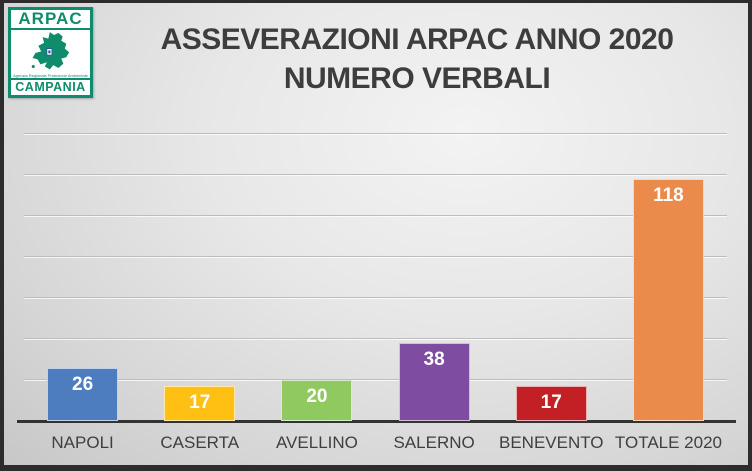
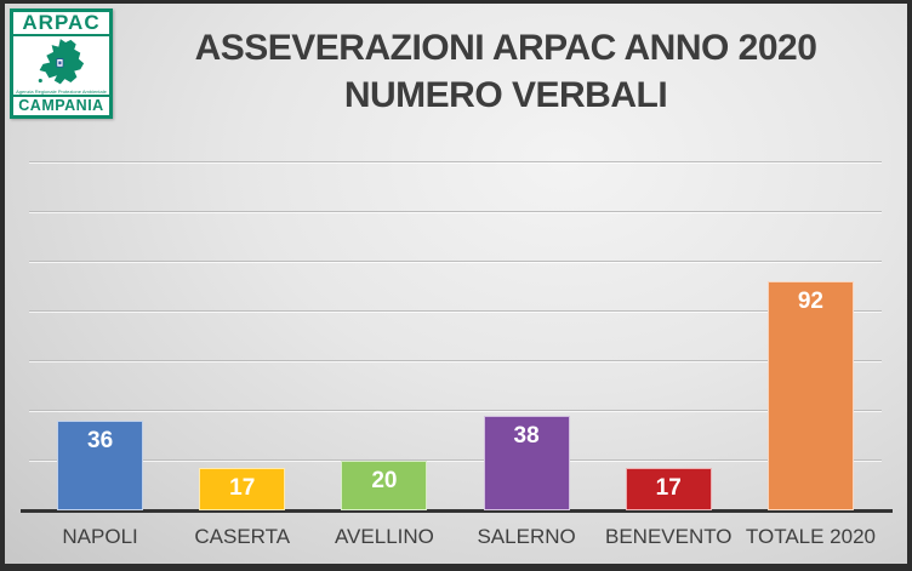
NAPOLI: 26 -> 36
TOTALE 2020: 118 -> 92
